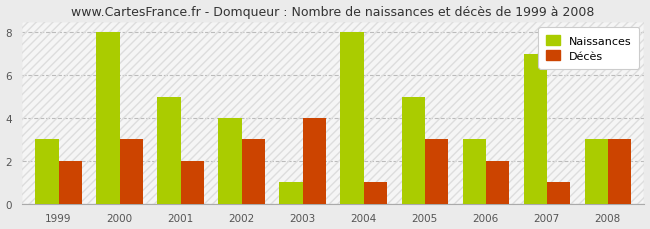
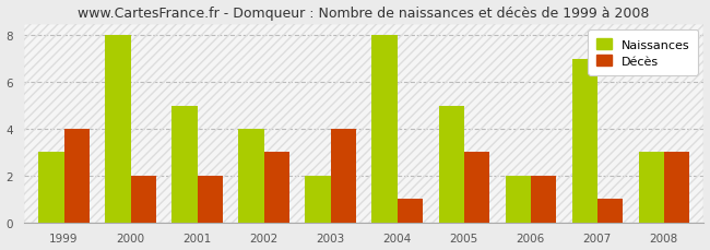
Décès/1999: 2 -> 4
Décès/2000: 3 -> 2
Naissances/2003: 1 -> 2
Naissances/2006: 3 -> 2
